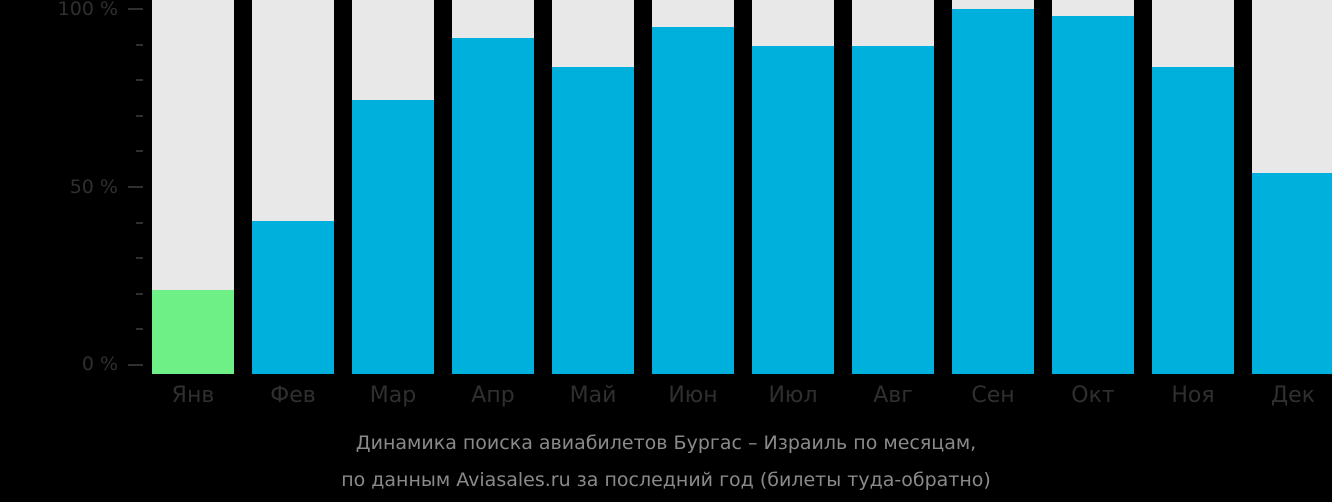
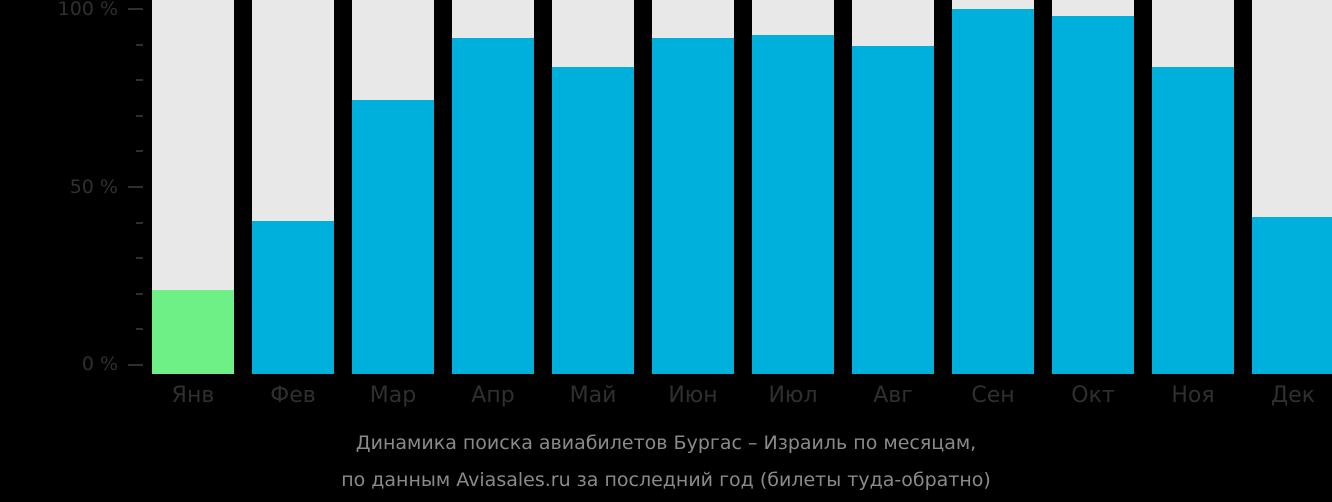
Июн: 95% -> 92%
Июл: 90% -> 93%
Дек: 55% -> 43%
